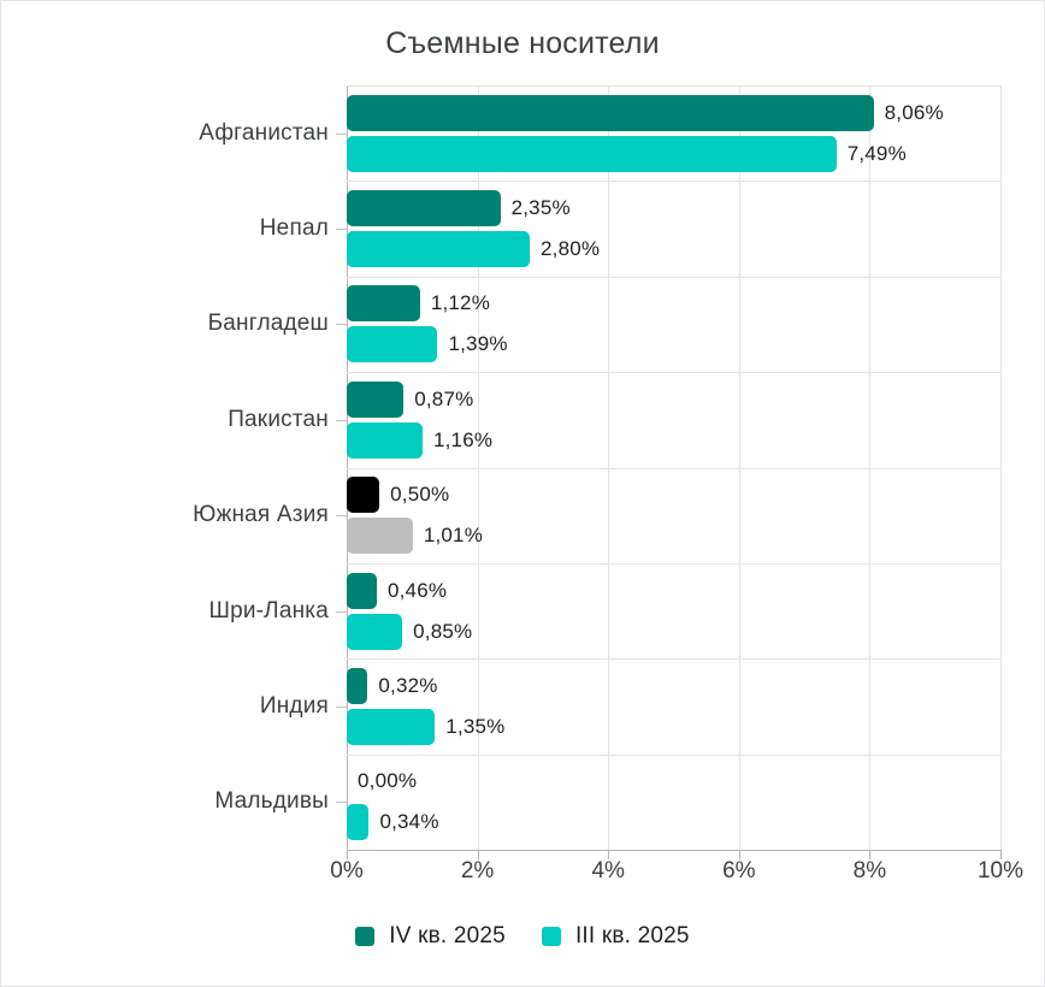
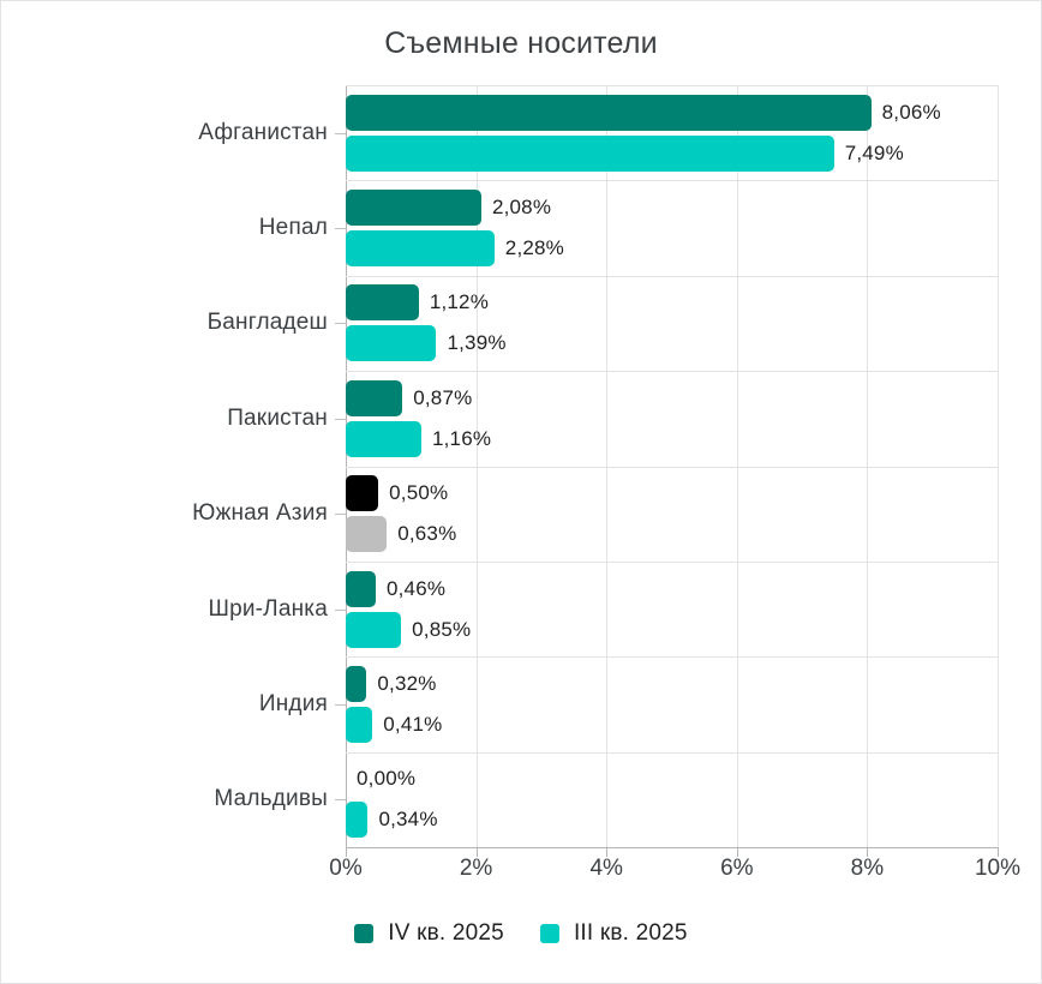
IV кв. 2025/Непал: 2,35% -> 2,08%
III кв. 2025/Непал: 2,80% -> 2,28%
III кв. 2025/Южная Азия: 1,01% -> 0,63%
III кв. 2025/Индия: 1,35% -> 0,41%
